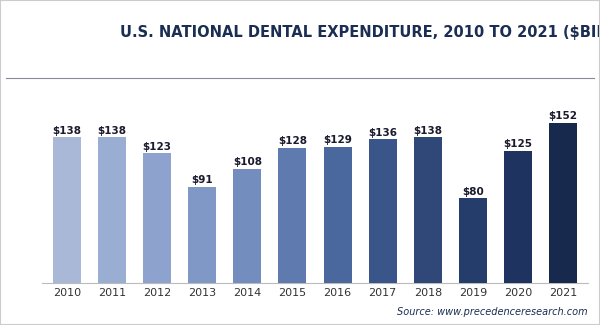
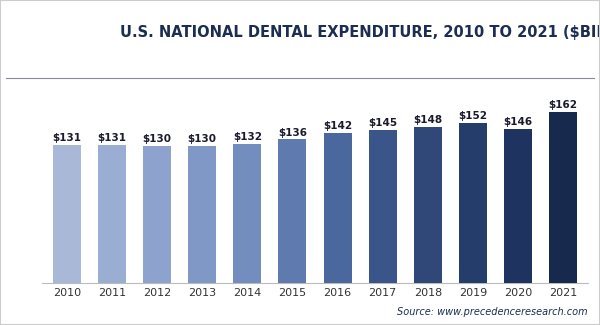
2010: $138 -> $131
2011: $138 -> $131
2012: $123 -> $130
2013: $91 -> $130
2014: $108 -> $132
2015: $128 -> $136
2016: $129 -> $142
2017: $136 -> $145
2018: $138 -> $148
2019: $80 -> $152
2020: $125 -> $146
2021: $152 -> $162
